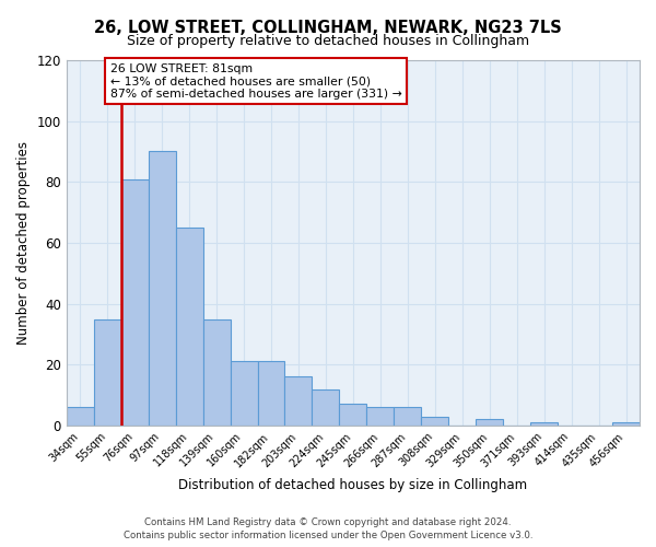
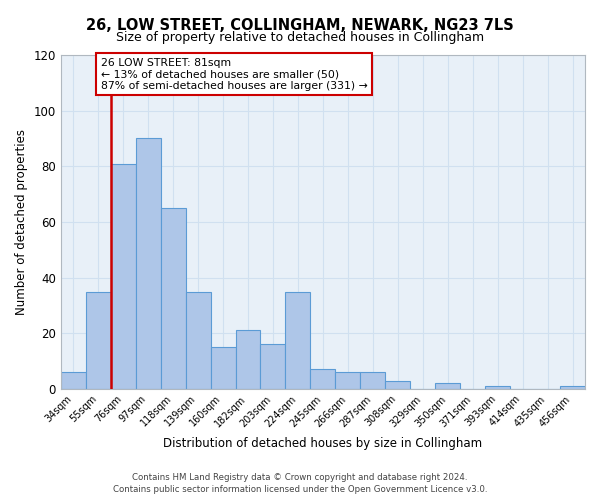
160sqm: 21 -> 15
224sqm: 12 -> 35
